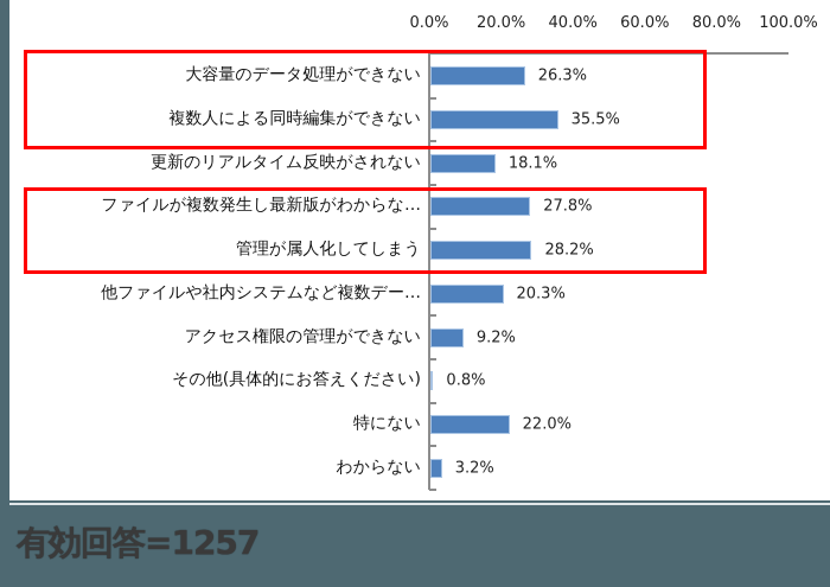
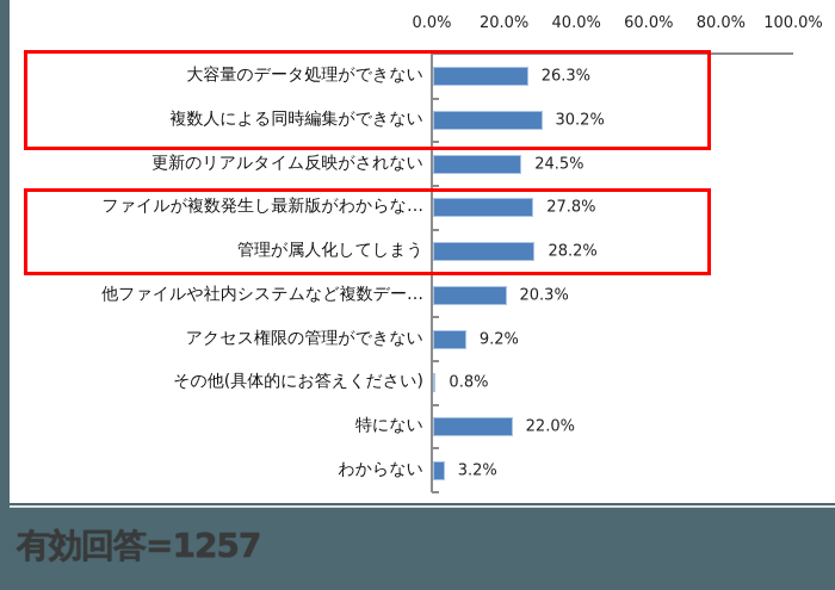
複数人による同時編集ができない: 35.5% -> 30.2%
更新のリアルタイム反映がされない: 18.1% -> 24.5%
